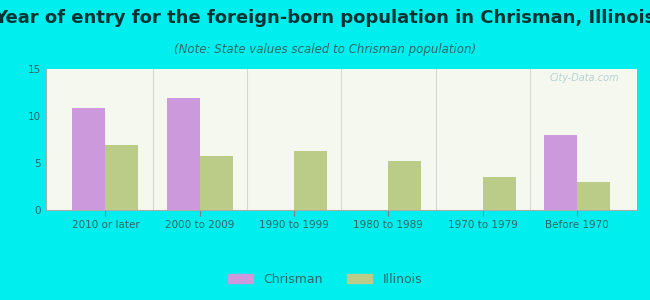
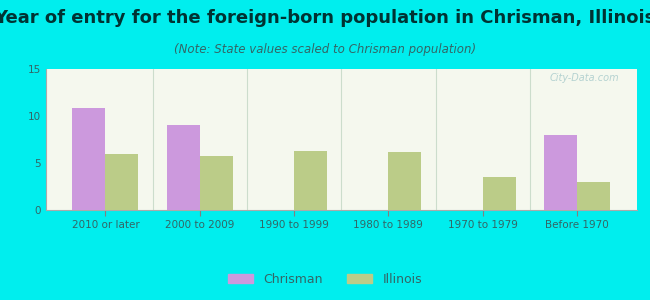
Illinois/2010 or later: 6.9 -> 6.0
Chrisman/2000 to 2009: 11.9 -> 9.0
Illinois/1980 to 1989: 5.2 -> 6.2
